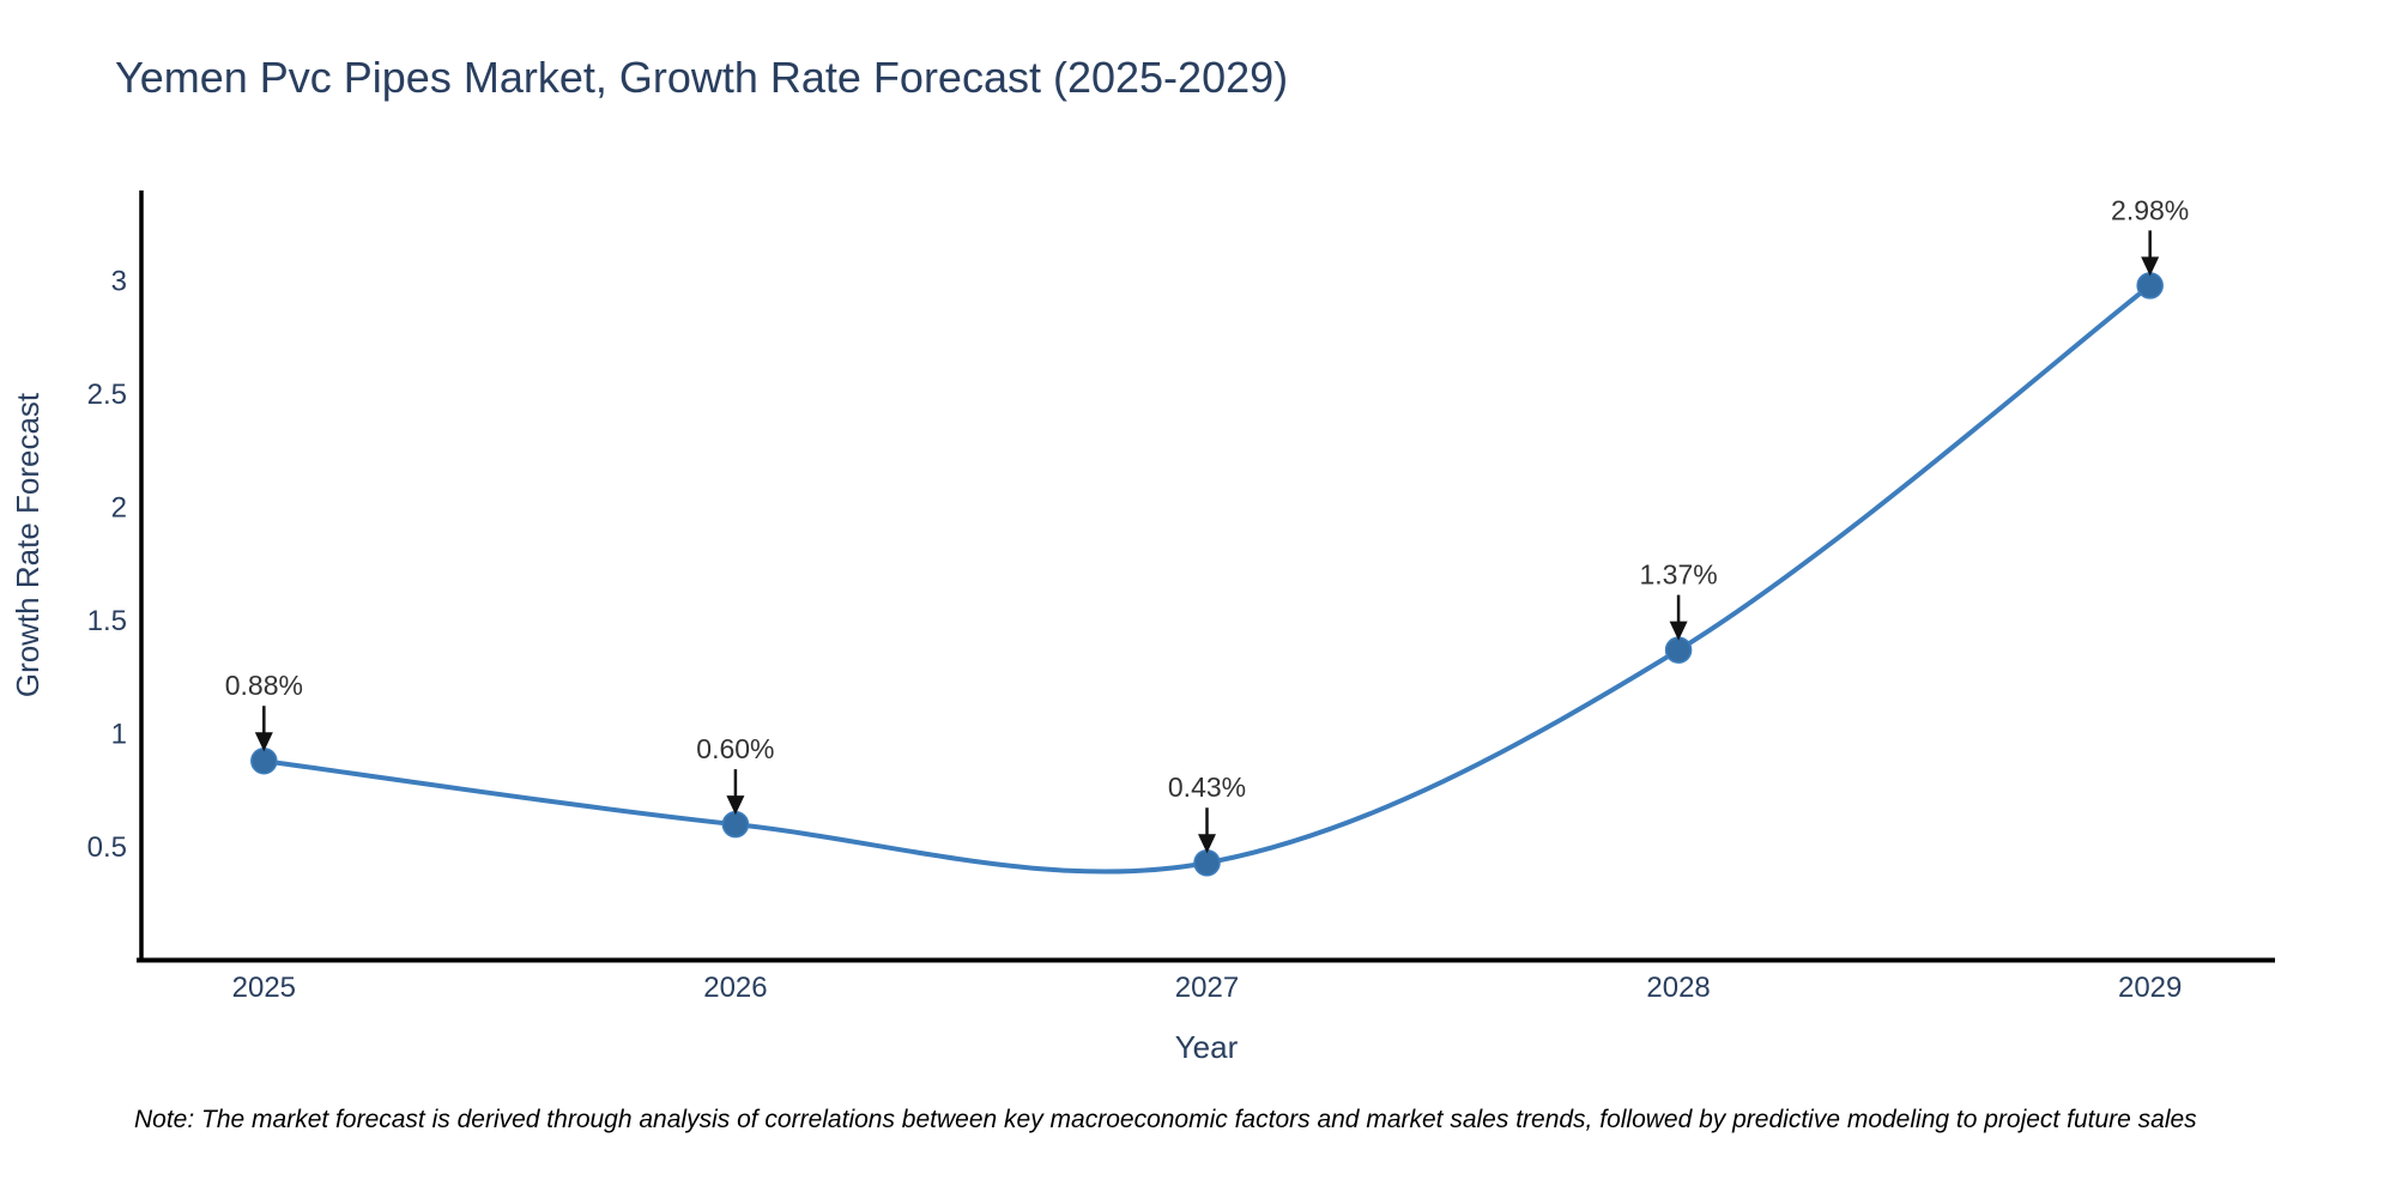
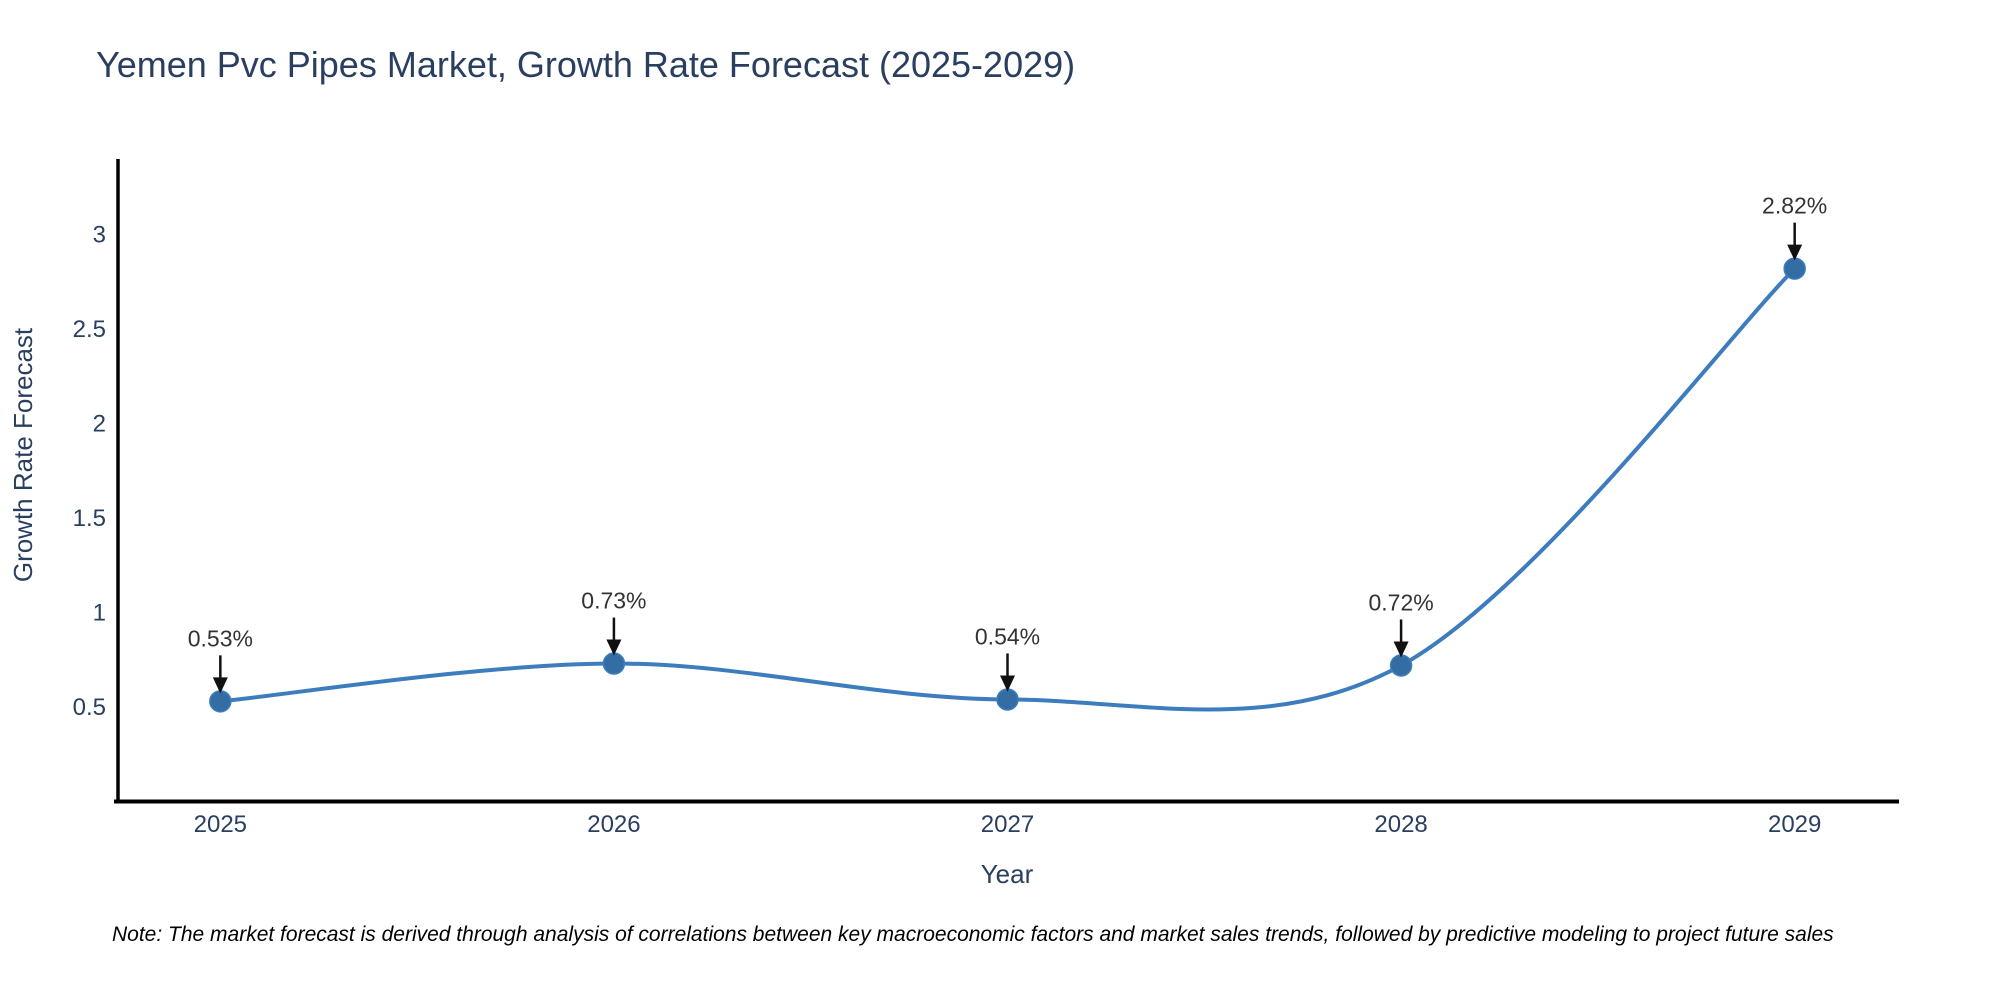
2025: 0.88% -> 0.53%
2026: 0.60% -> 0.73%
2027: 0.43% -> 0.54%
2028: 1.37% -> 0.72%
2029: 2.98% -> 2.82%
